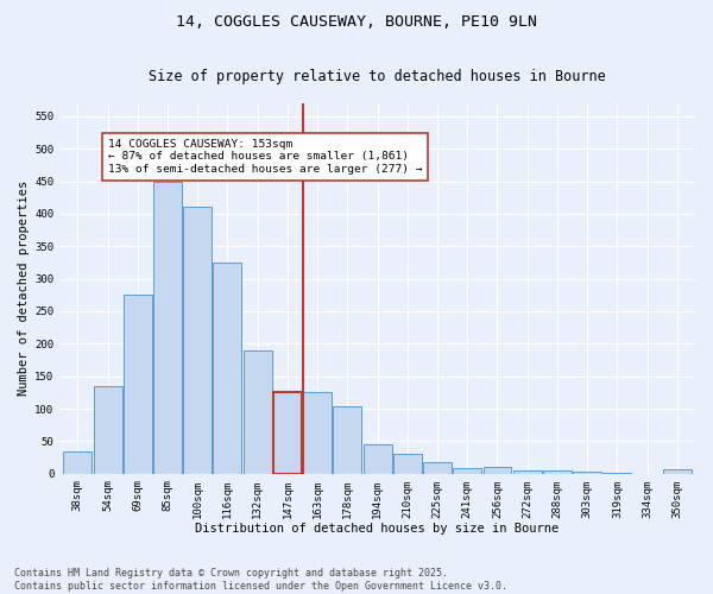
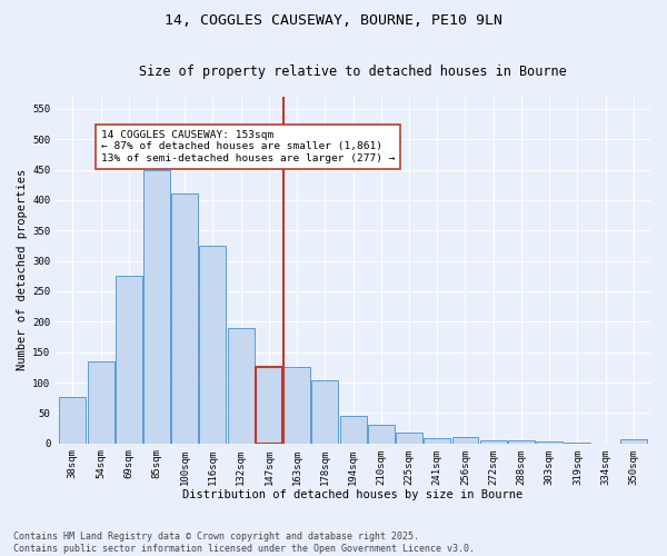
38sqm: 35 -> 76
